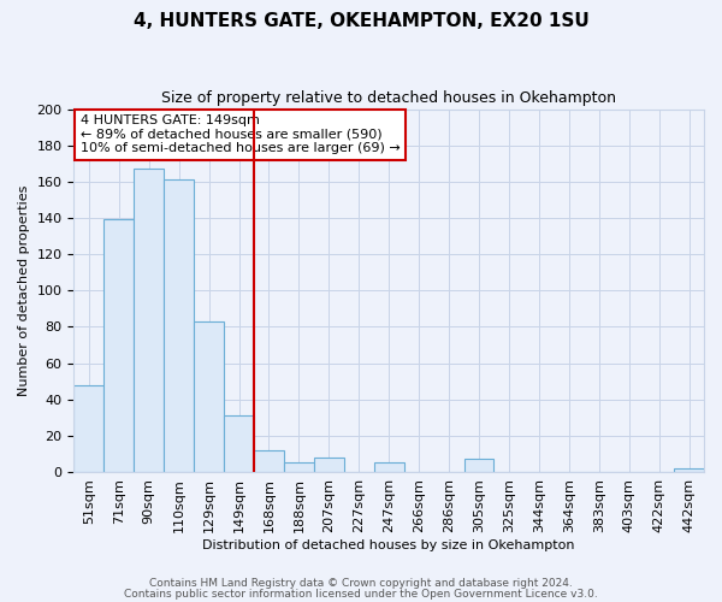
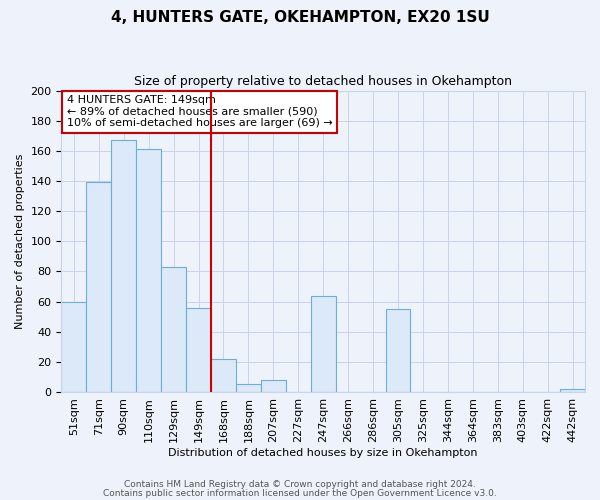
51sqm: 48 -> 60
149sqm: 31 -> 56
168sqm: 12 -> 22
247sqm: 5 -> 64
305sqm: 7 -> 55
